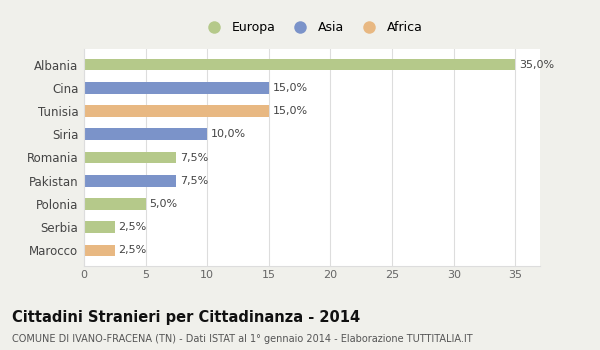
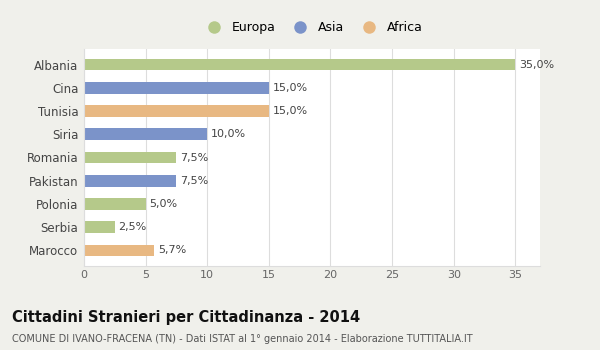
Marocco: 2,5% -> 5,7%
